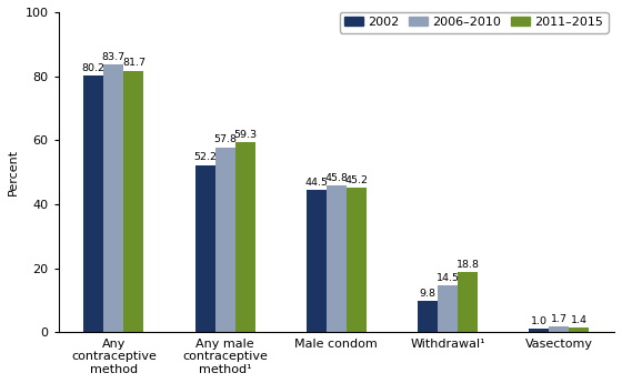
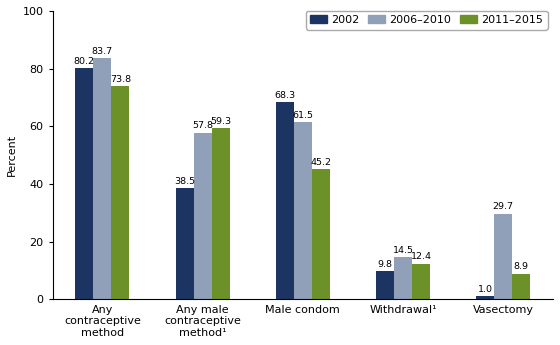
2011–2015/Any contraceptive method: 81.7 -> 73.8
2002/Any male contraceptive method¹: 52.2 -> 38.5
2002/Male condom: 44.5 -> 68.3
2006–2010/Male condom: 45.8 -> 61.5
2011–2015/Withdrawal¹: 18.8 -> 12.4
2006–2010/Vasectomy: 1.7 -> 29.7
2011–2015/Vasectomy: 1.4 -> 8.9
